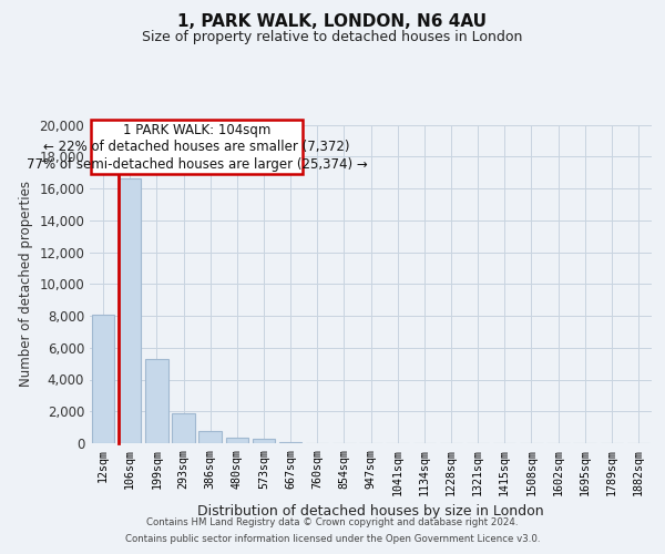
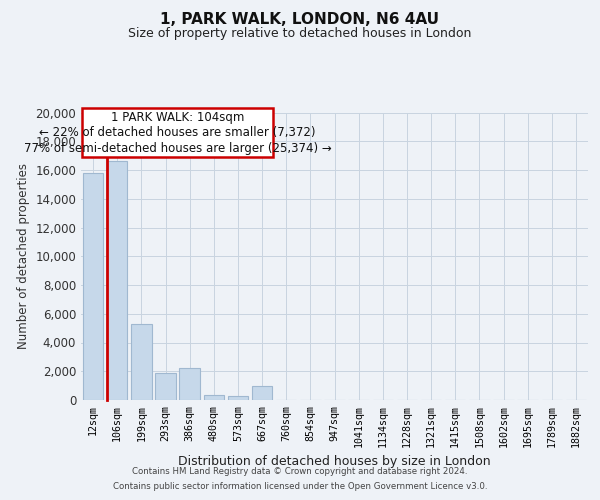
12sqm: 8,100 -> 15,800
386sqm: 800 -> 2,200
667sqm: 100 -> 1,000
